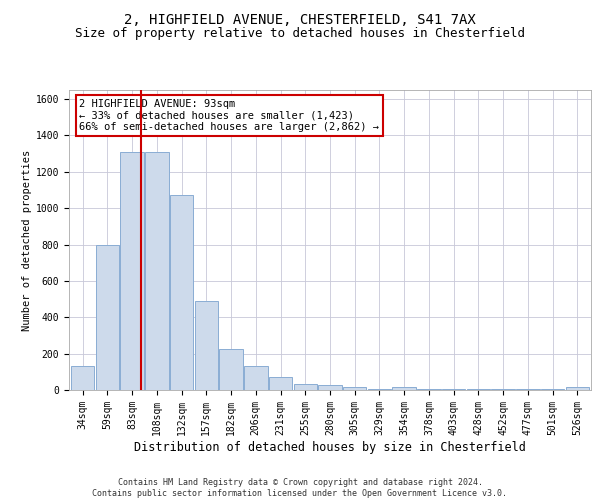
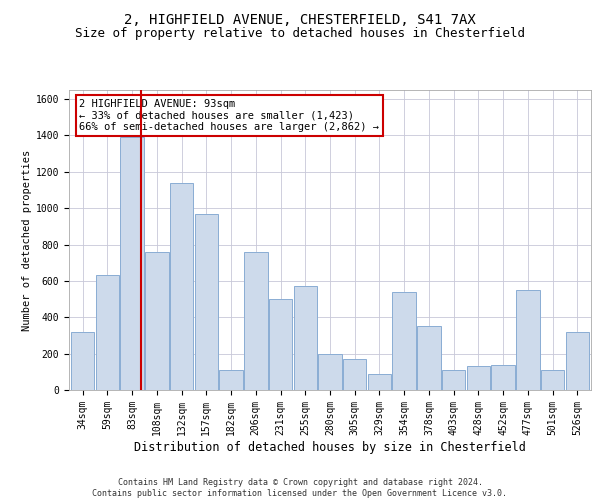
34sqm: 130 -> 320
59sqm: 800 -> 630
83sqm: 1310 -> 1390
108sqm: 1310 -> 760
132sqm: 1070 -> 1140
157sqm: 490 -> 970
182sqm: 220 -> 110
206sqm: 130 -> 760
231sqm: 70 -> 500
255sqm: 40 -> 570
280sqm: 20 -> 200
305sqm: 20 -> 170
329sqm: 0 -> 90
354sqm: 20 -> 540
378sqm: 0 -> 350
403sqm: 0 -> 110
428sqm: 0 -> 130
452sqm: 0 -> 140
477sqm: 0 -> 550
501sqm: 0 -> 110
526sqm: 20 -> 320
